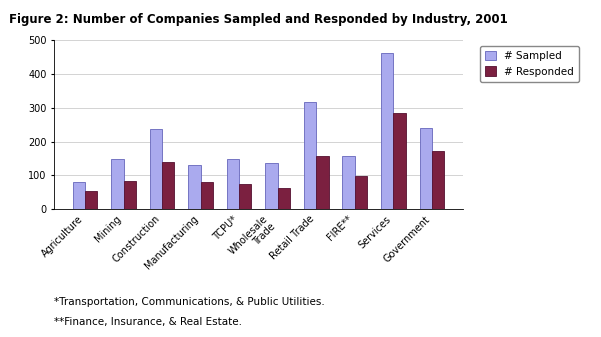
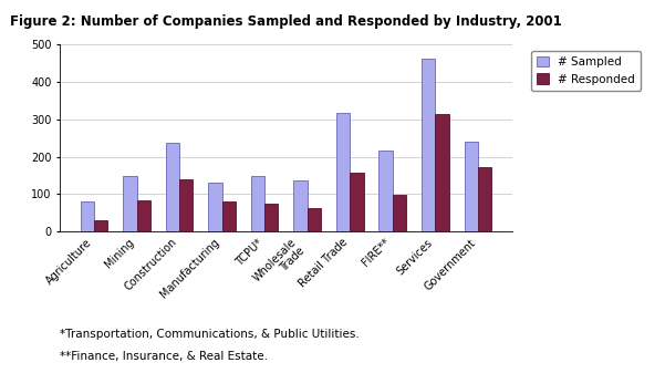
# Responded/Agriculture: 52 -> 30
# Sampled/FIRE**: 158 -> 215
# Responded/Services: 285 -> 315
